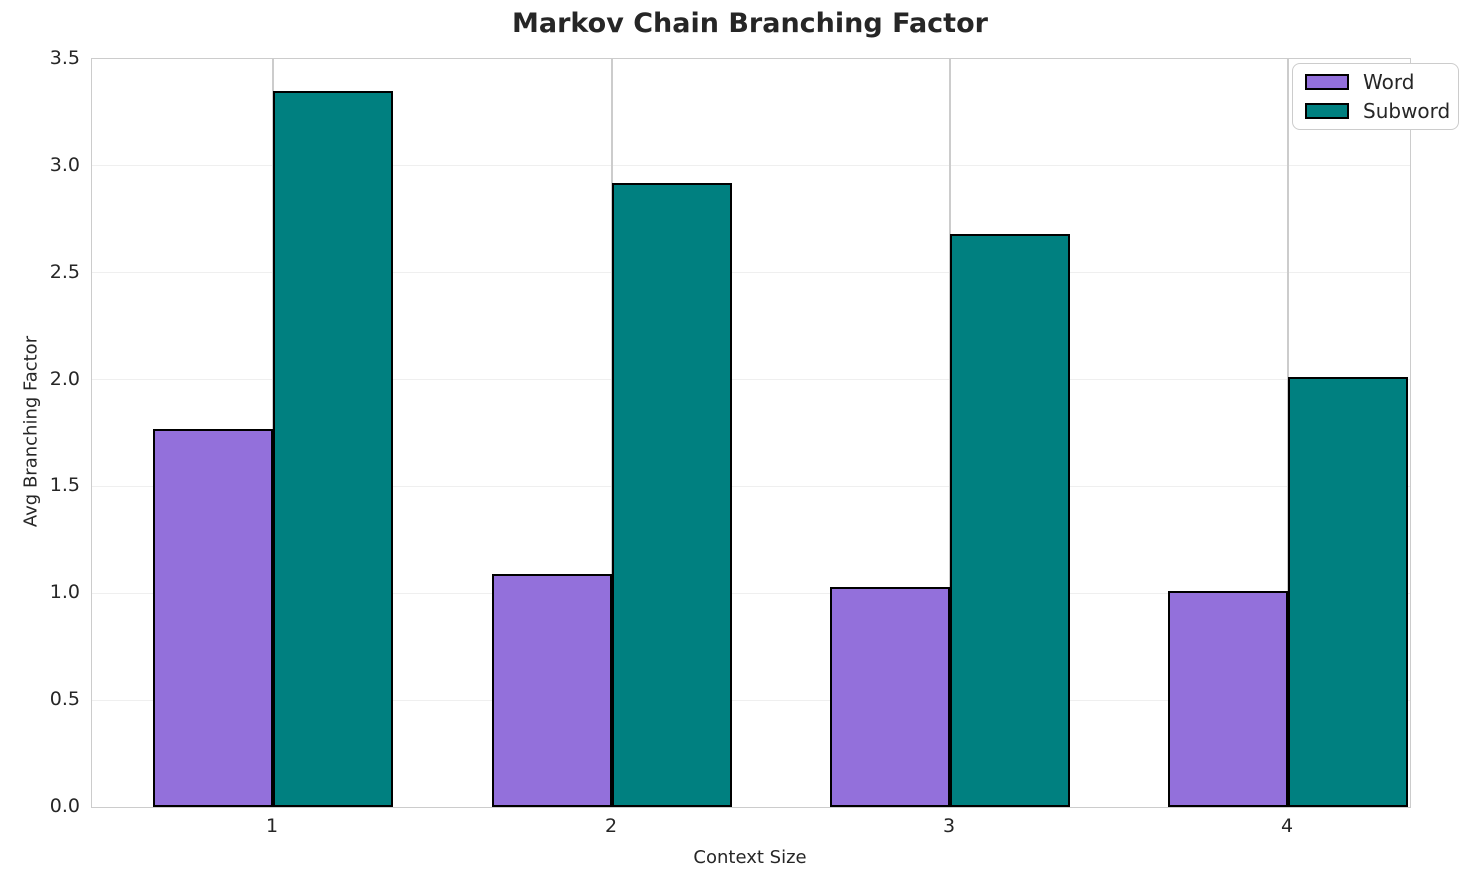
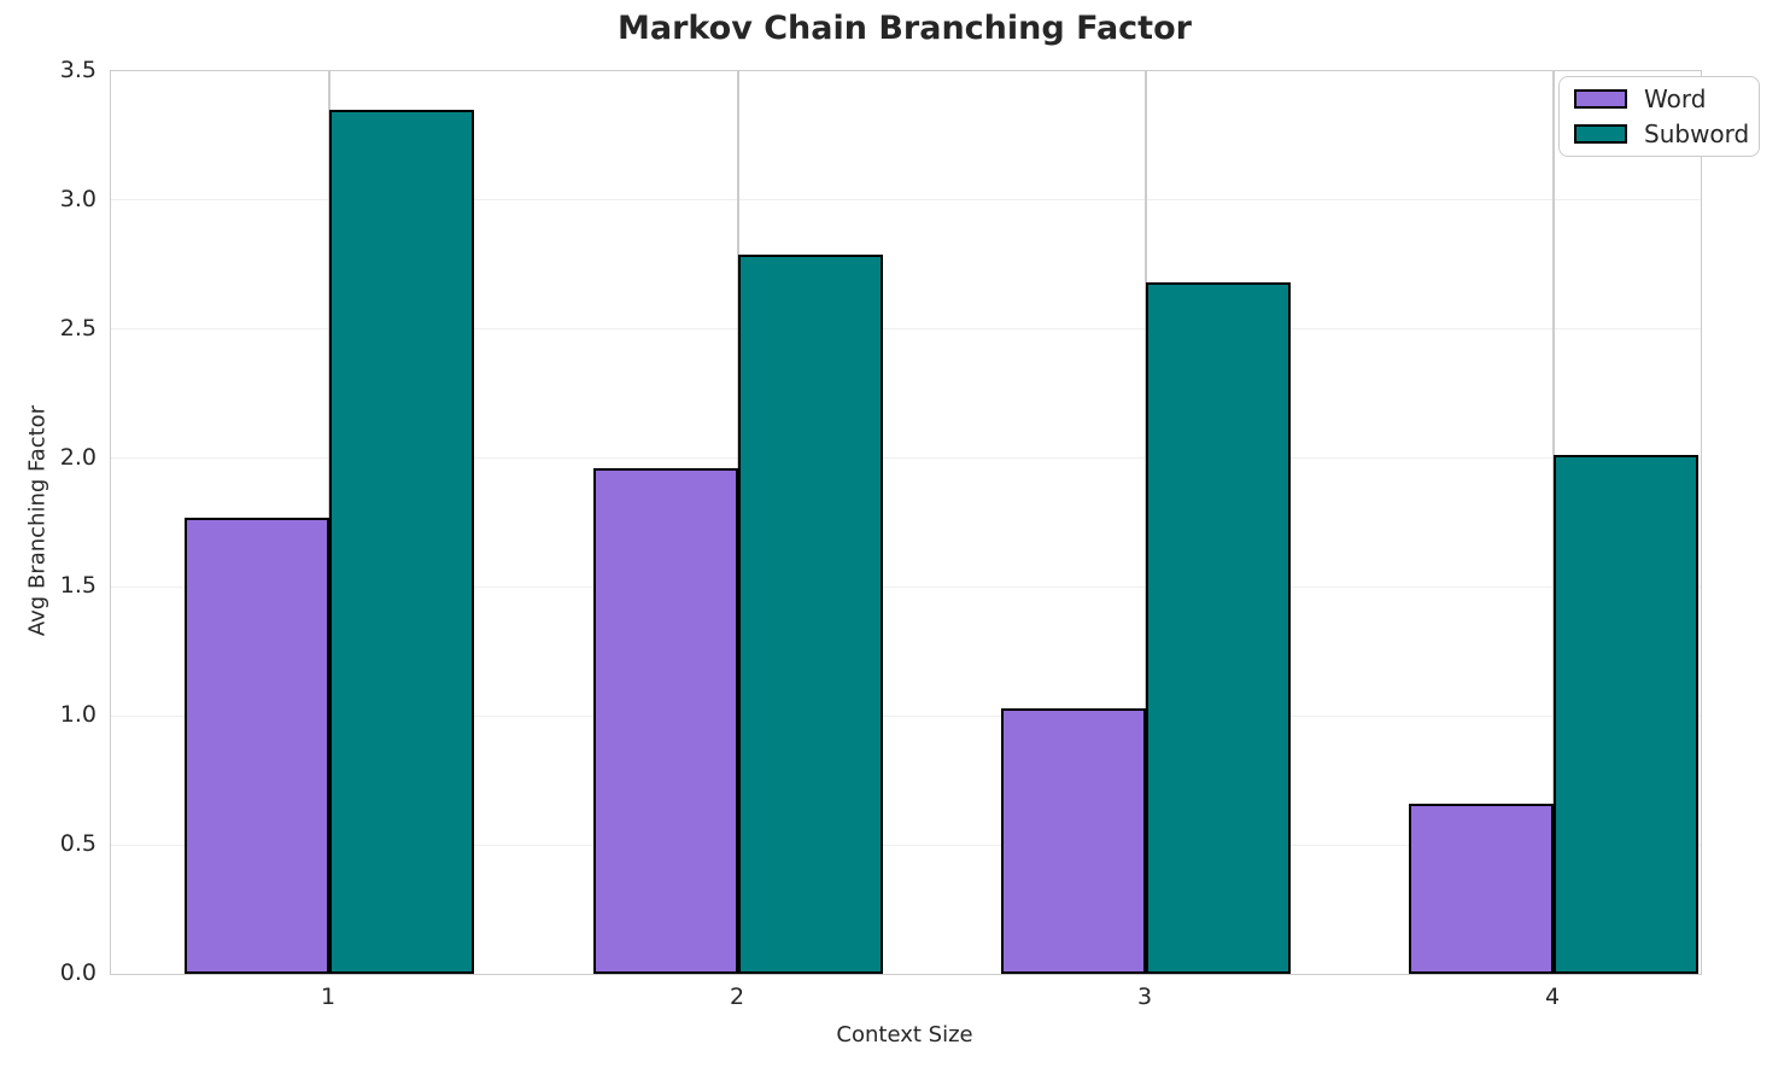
Word/2: 1.09 -> 1.96
Subword/2: 2.92 -> 2.79
Word/4: 1.01 -> 0.66
